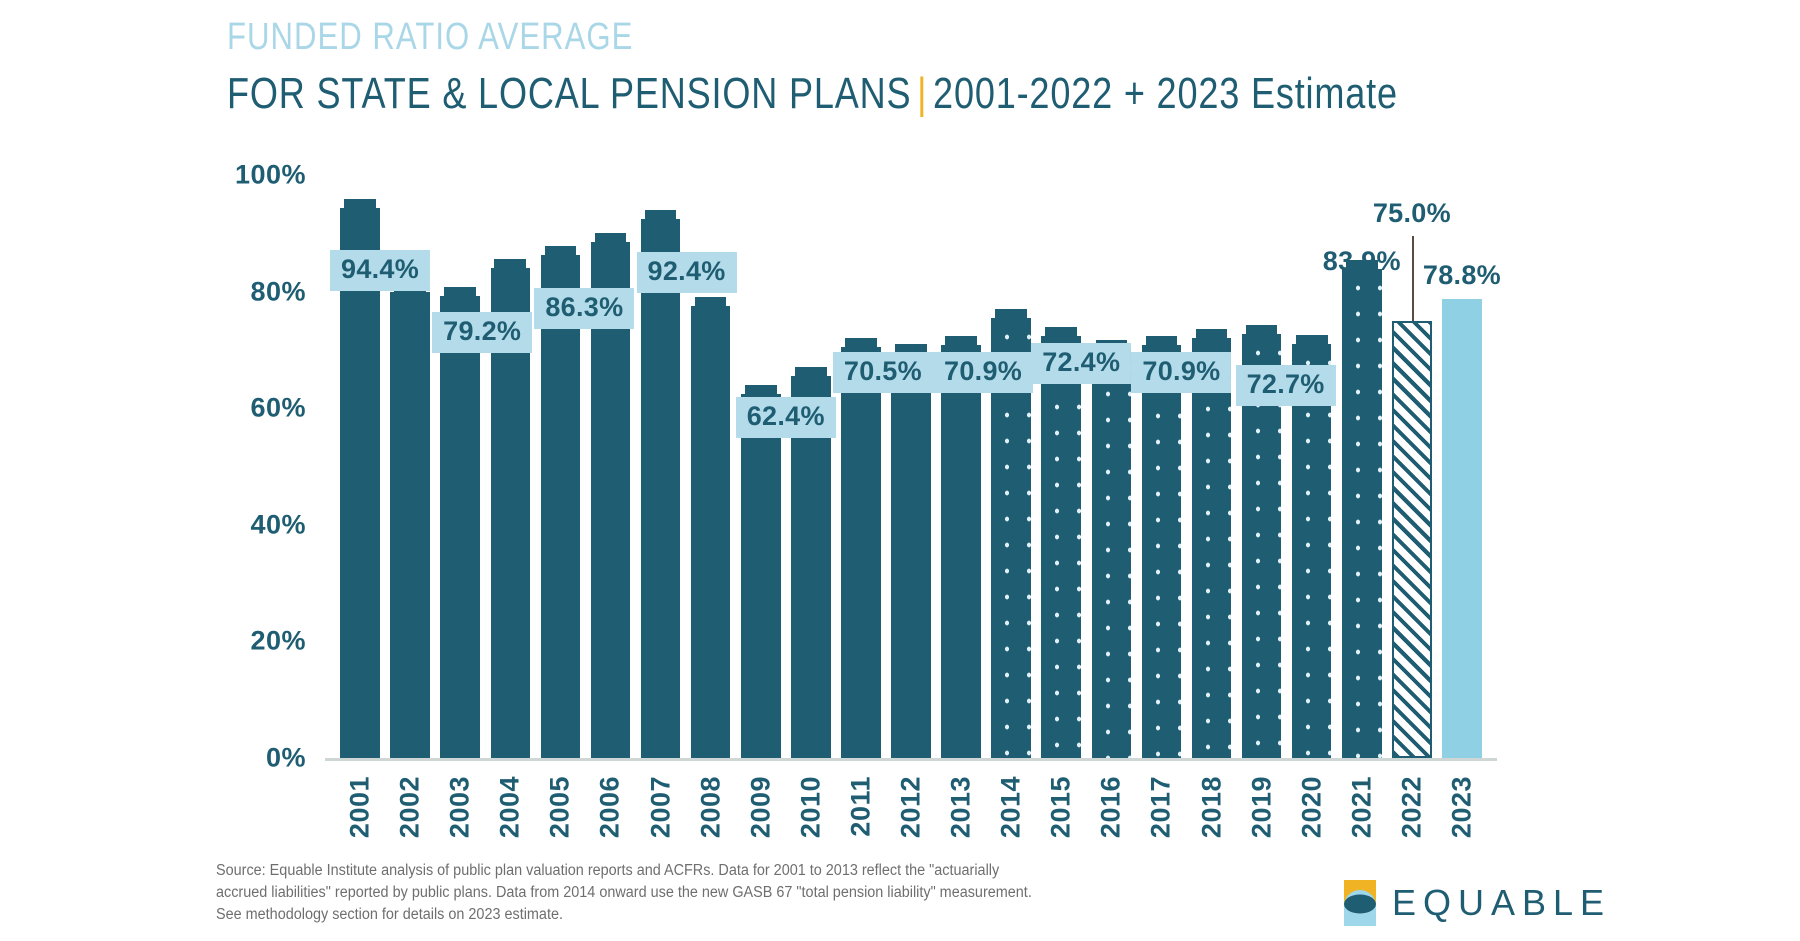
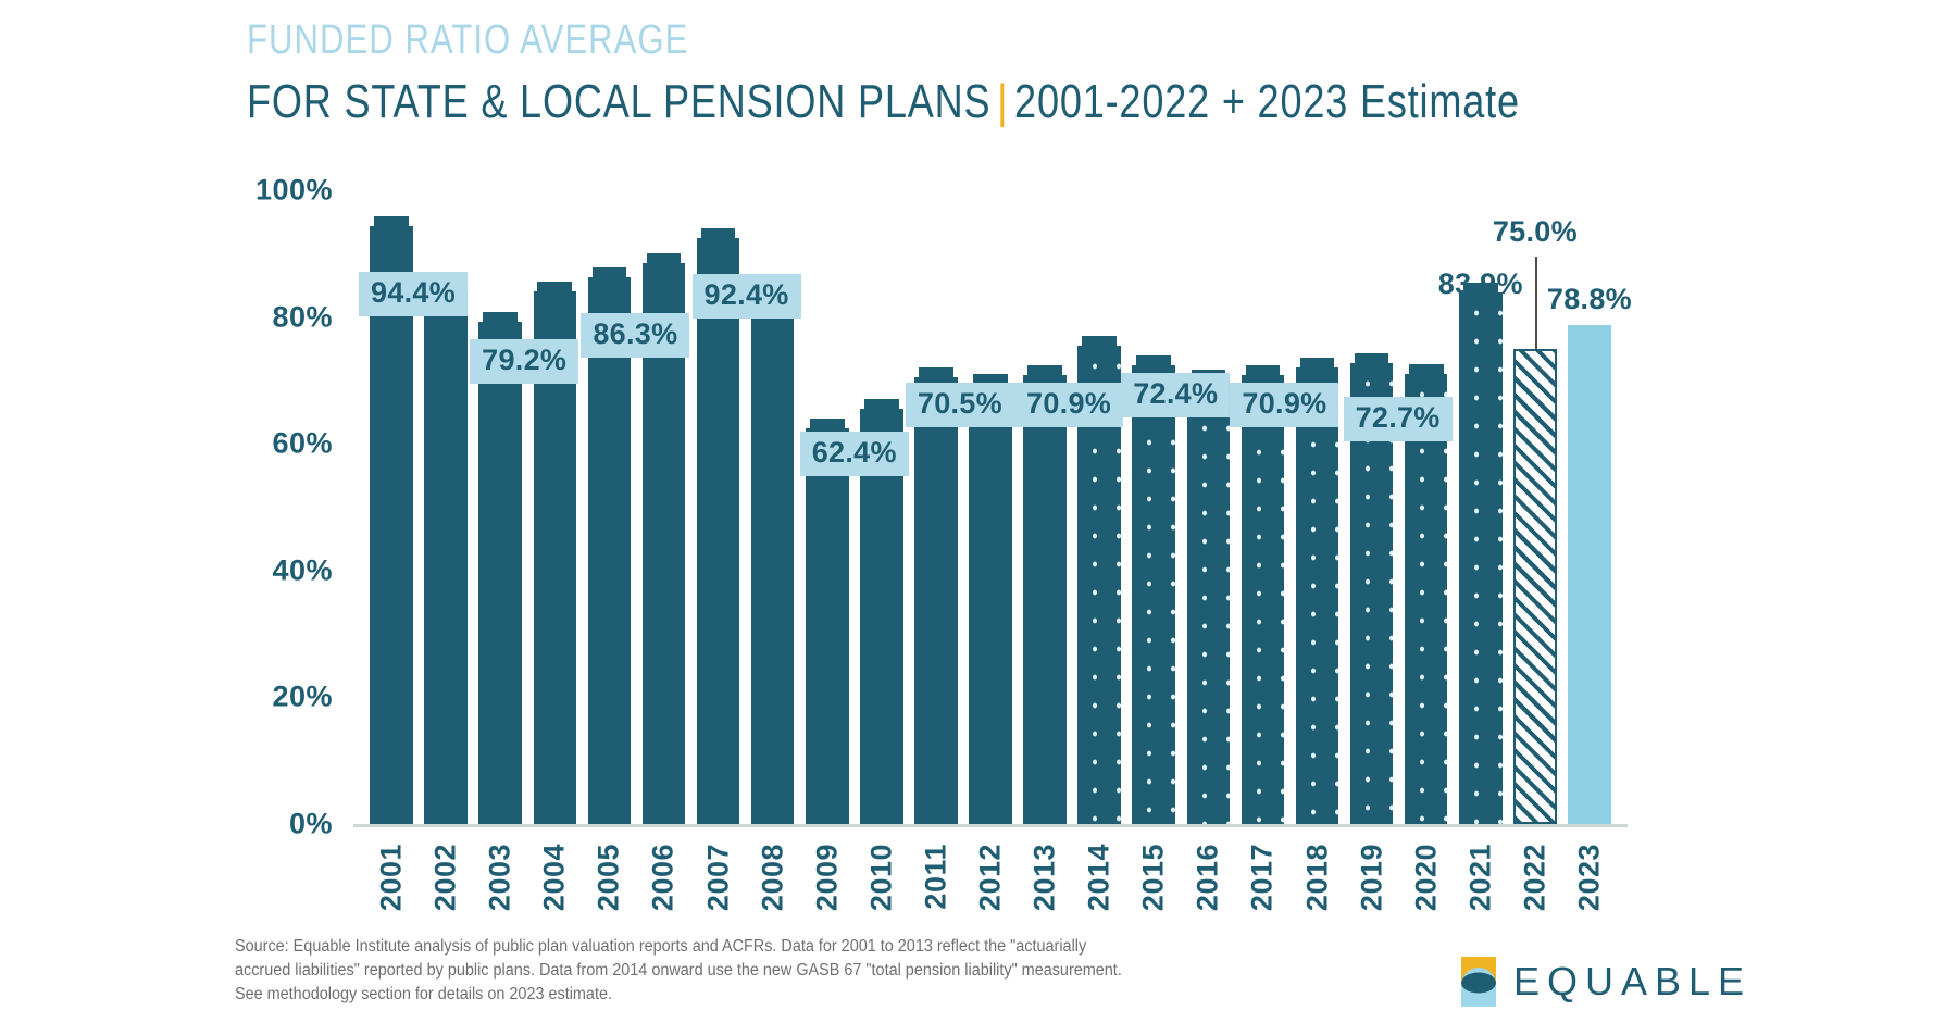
2002: 80% -> 84%
2008: 78% -> 81%
